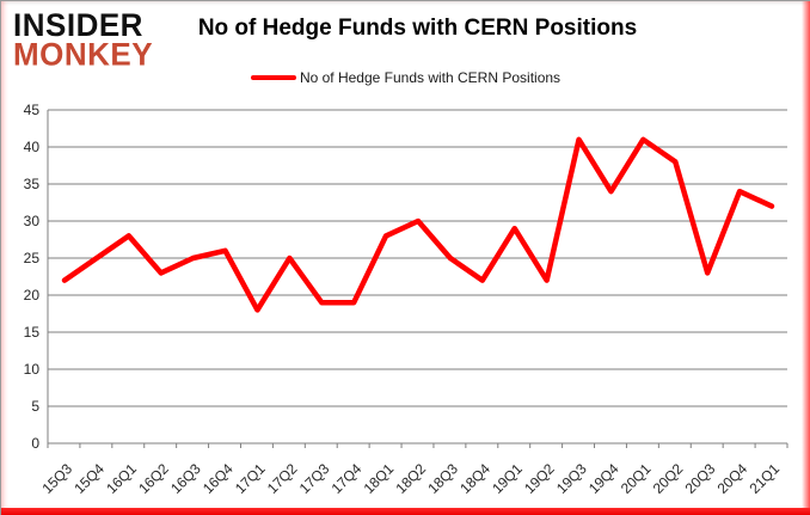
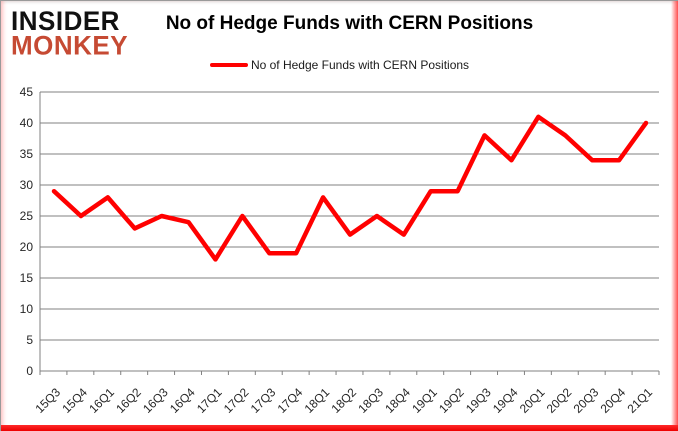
15Q3: 22 -> 29
16Q4: 26 -> 24
18Q2: 30 -> 22
19Q2: 22 -> 29
19Q3: 41 -> 38
20Q3: 23 -> 34
21Q1: 32 -> 40
